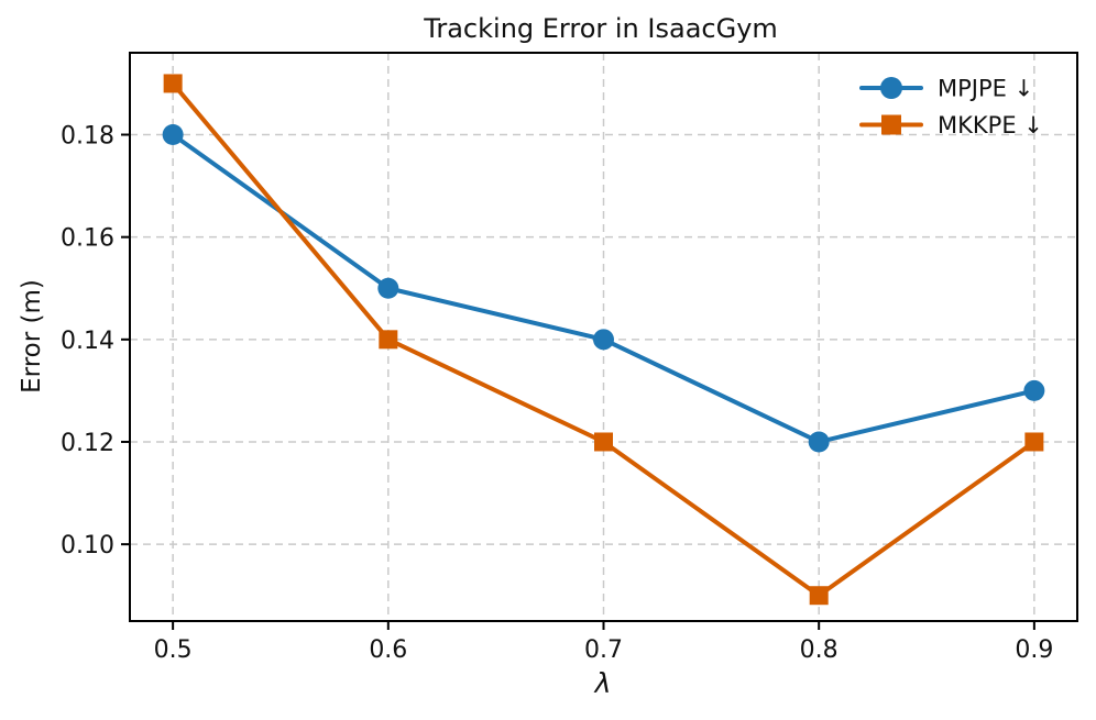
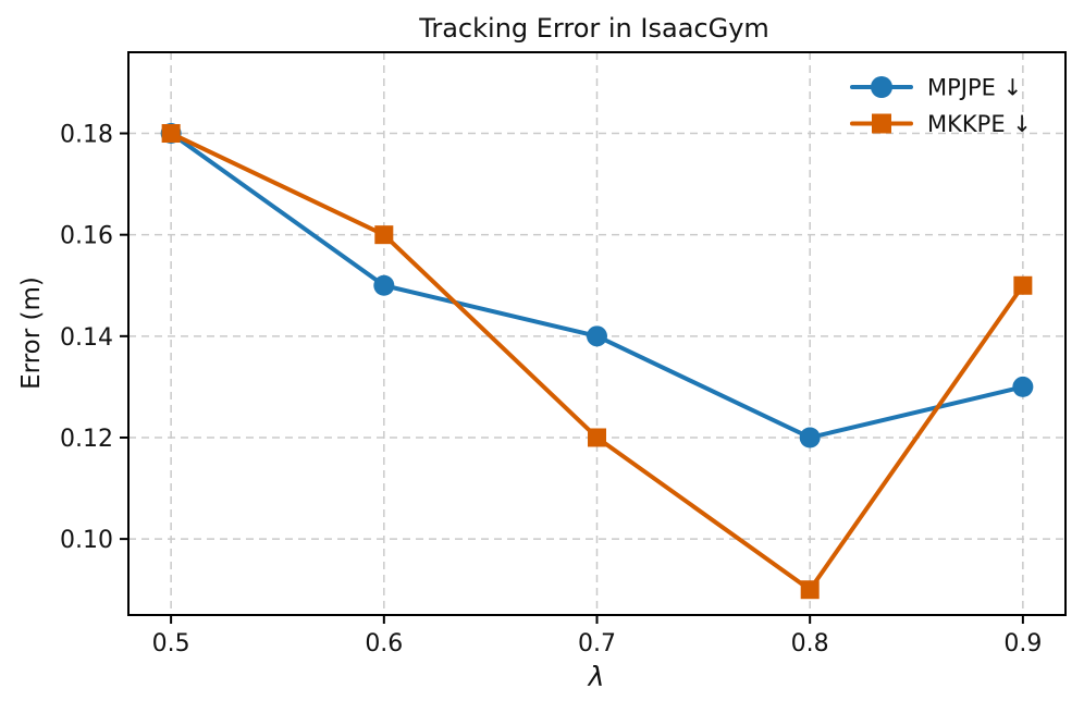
MKKPE ↓/0.5: 0.19 -> 0.18
MKKPE ↓/0.6: 0.14 -> 0.16
MKKPE ↓/0.9: 0.12 -> 0.15
